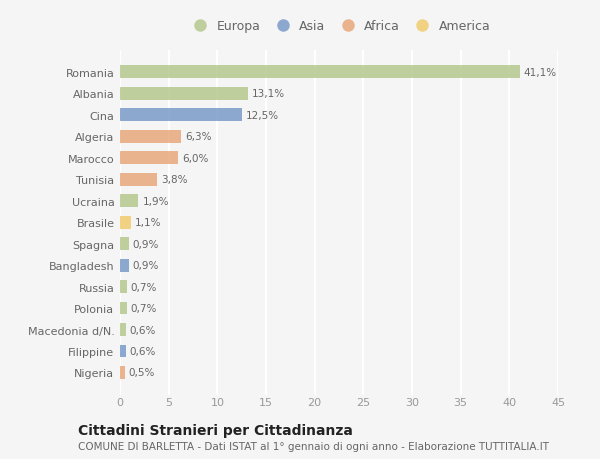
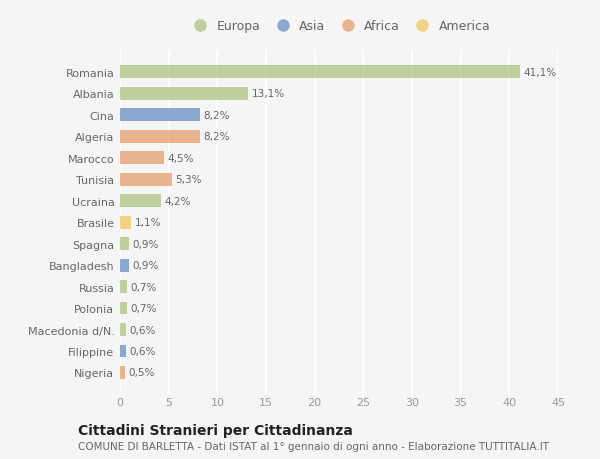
Cina: 12,5% -> 8,2%
Algeria: 6,3% -> 8,2%
Marocco: 6,0% -> 4,5%
Tunisia: 3,8% -> 5,3%
Ucraina: 1,9% -> 4,2%
